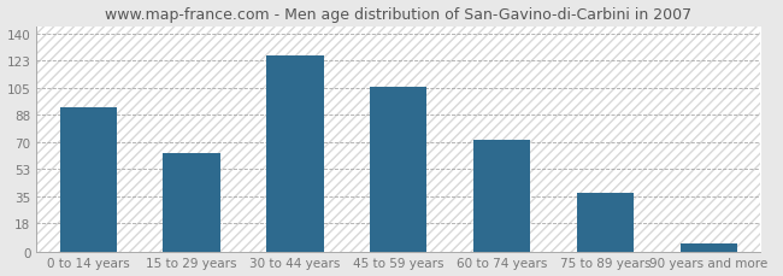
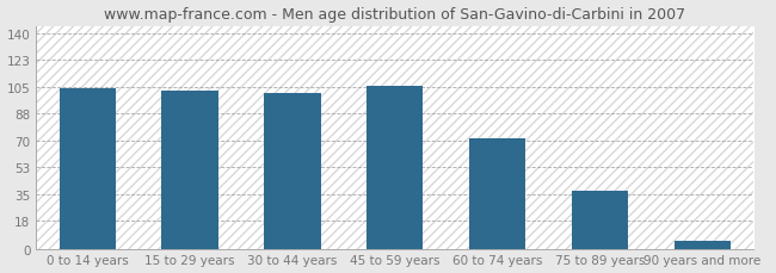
0 to 14 years: 93 -> 104
15 to 29 years: 63 -> 103
30 to 44 years: 126 -> 101
